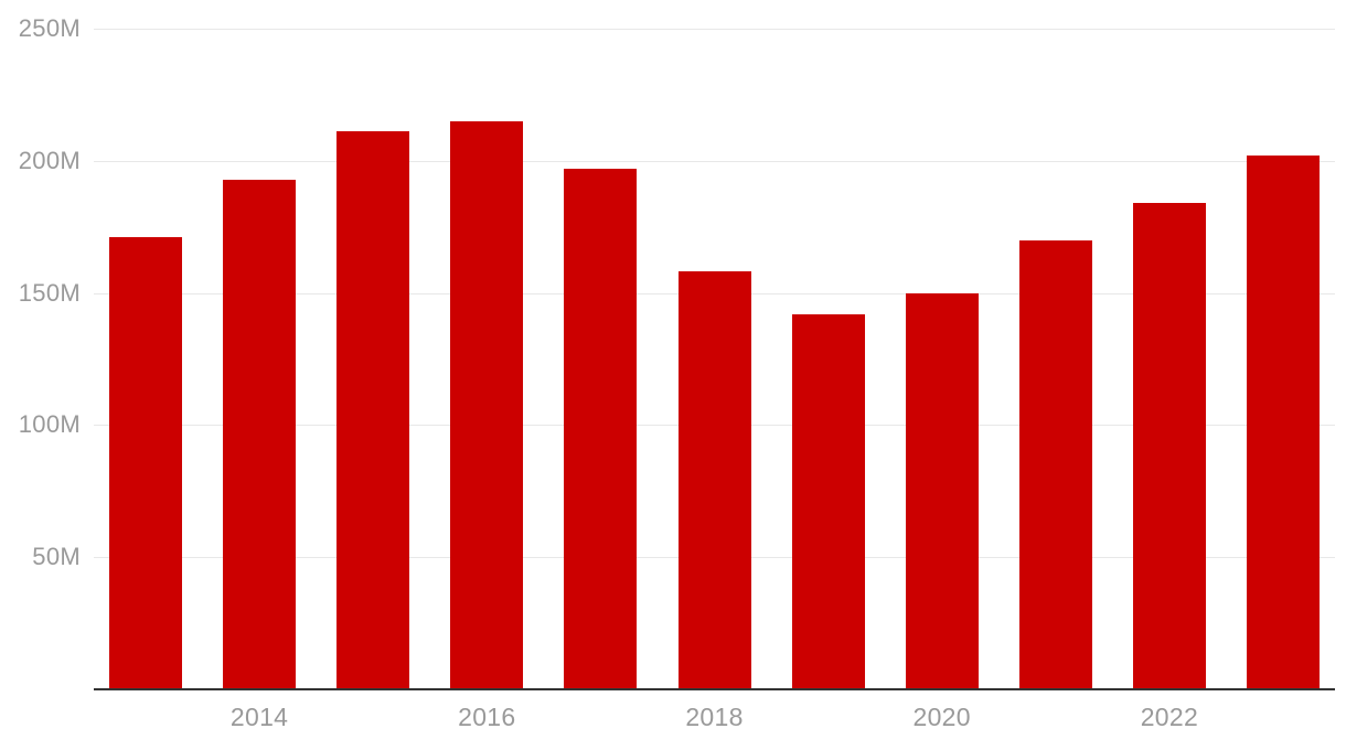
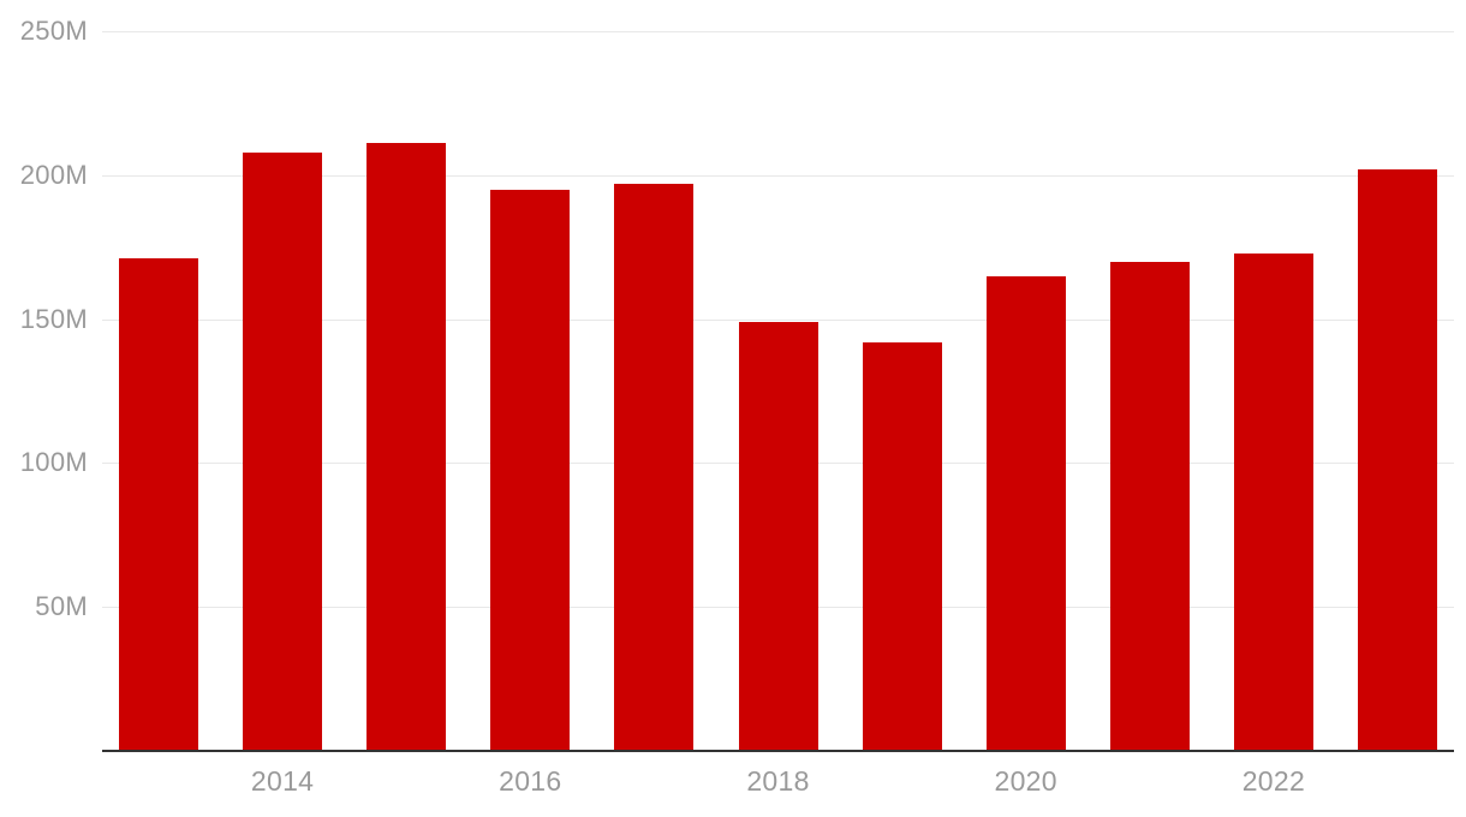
2014: 193M -> 208M
2016: 215M -> 195M
2018: 158M -> 149M
2020: 150M -> 165M
2022: 184M -> 173M
